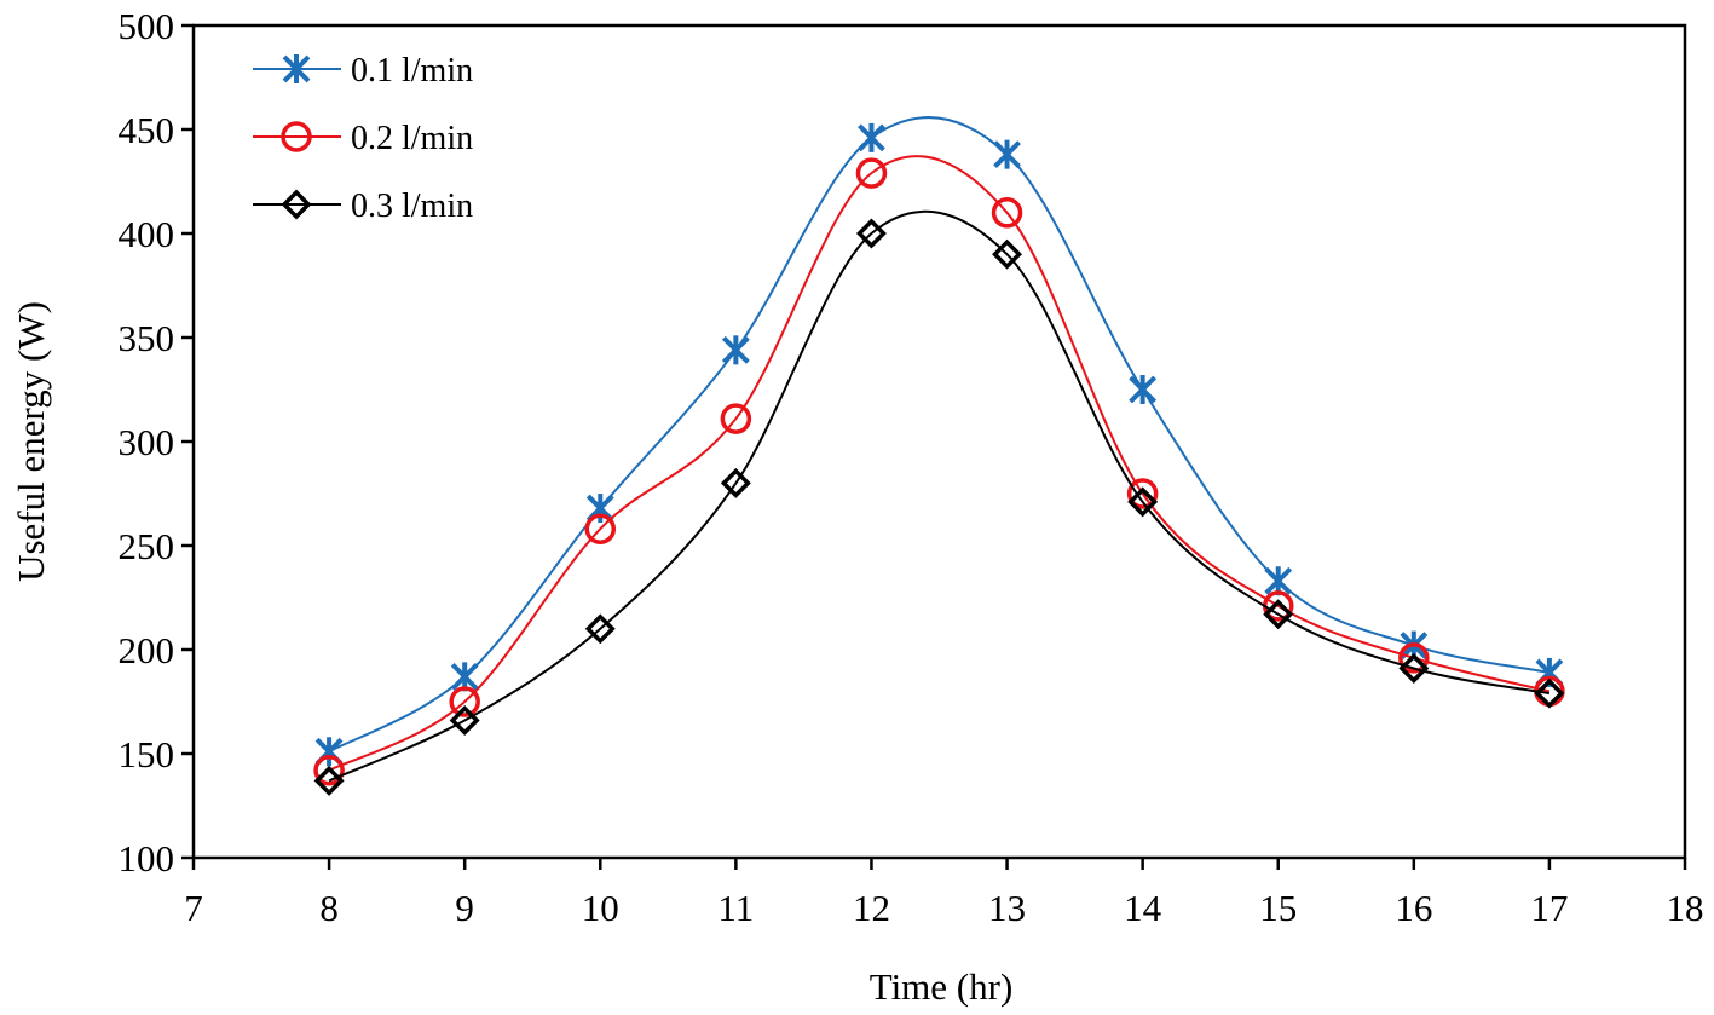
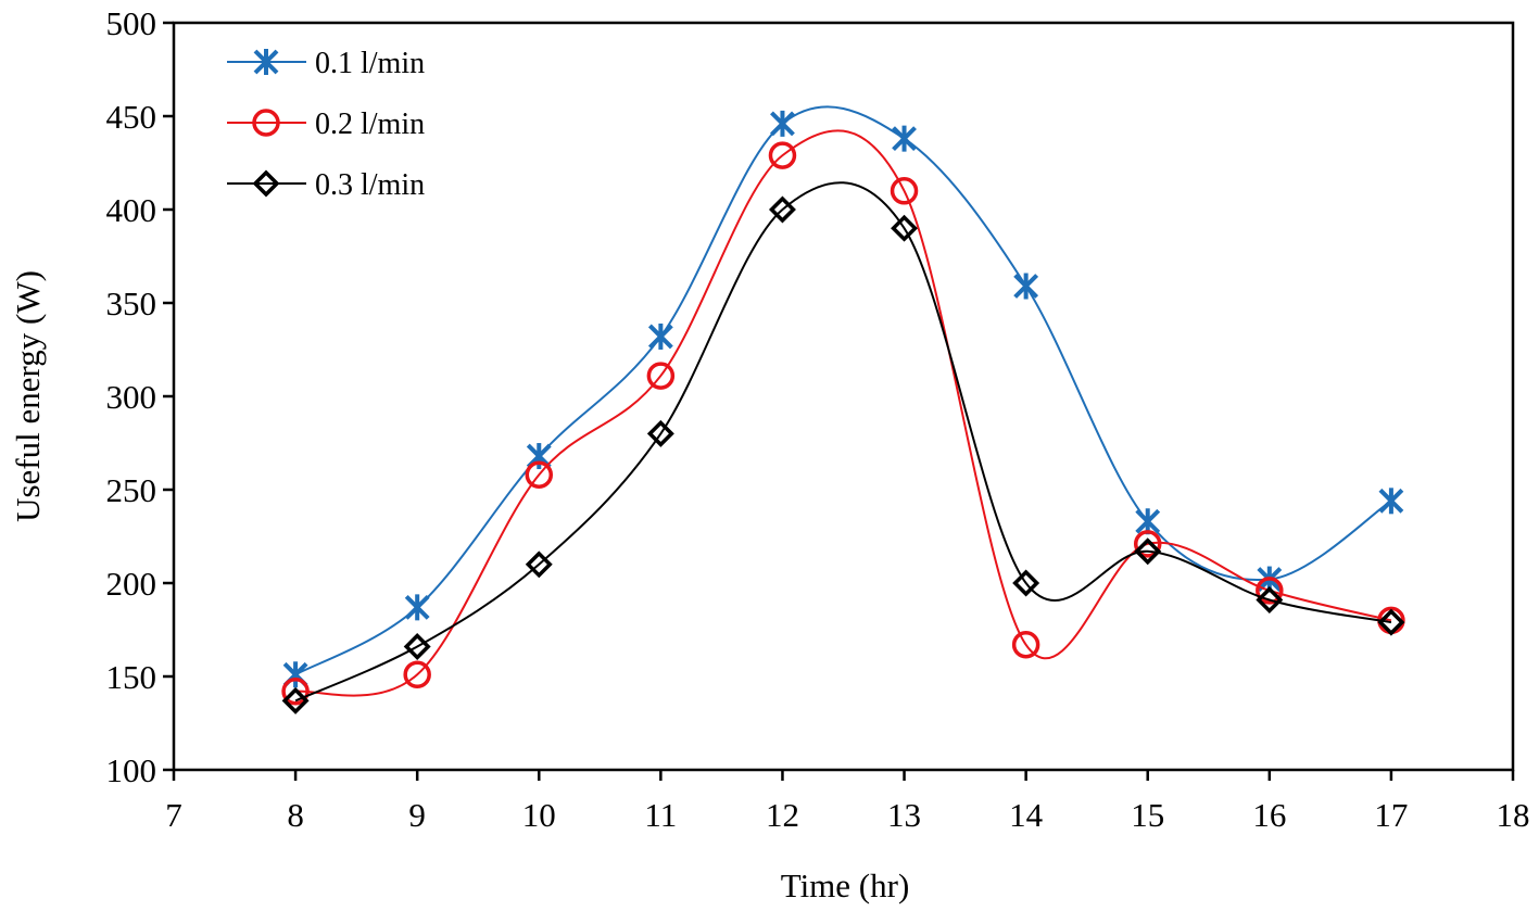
0.2 l/min/9: 175 -> 151
0.1 l/min/11: 344 -> 332
0.1 l/min/14: 325 -> 359
0.2 l/min/14: 275 -> 167
0.3 l/min/14: 271 -> 200
0.1 l/min/17: 189 -> 244
